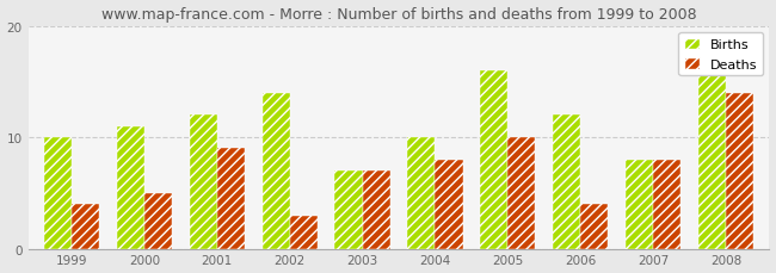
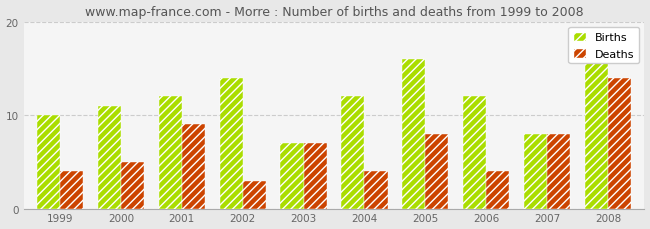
Births/2004: 10 -> 12
Deaths/2004: 8 -> 4
Deaths/2005: 10 -> 8
